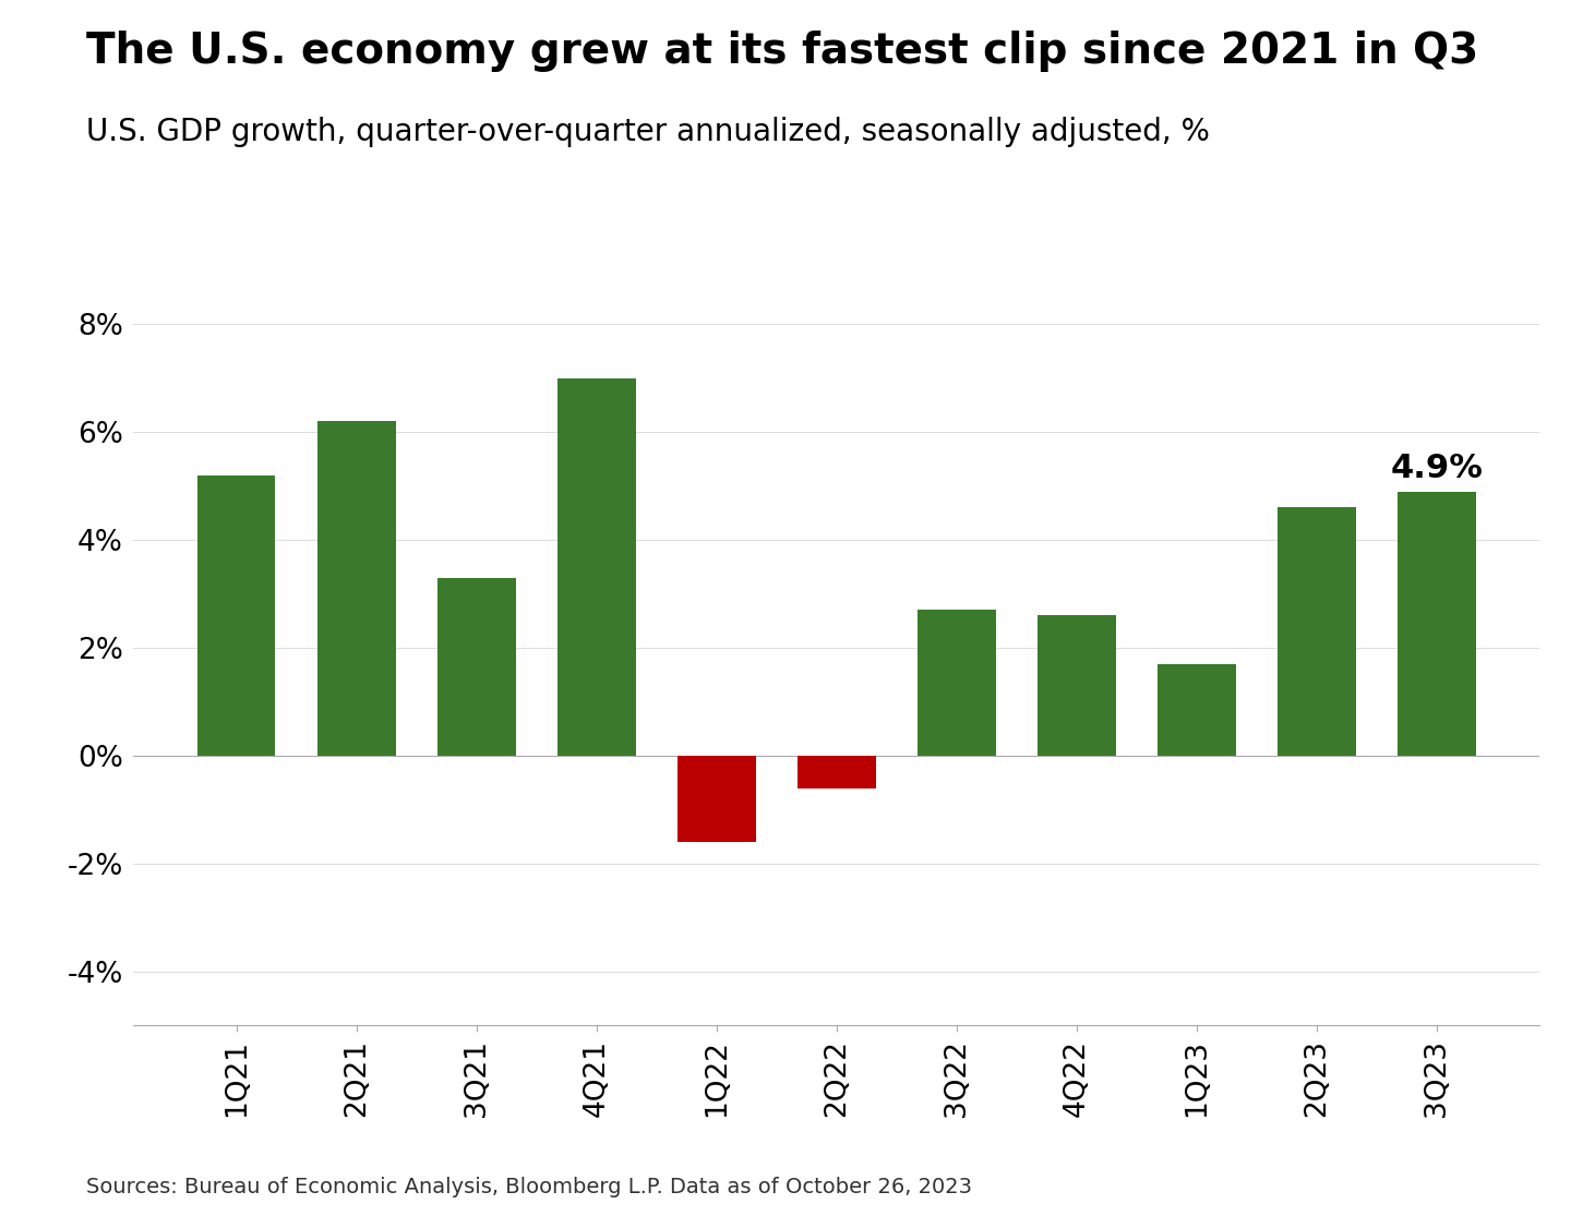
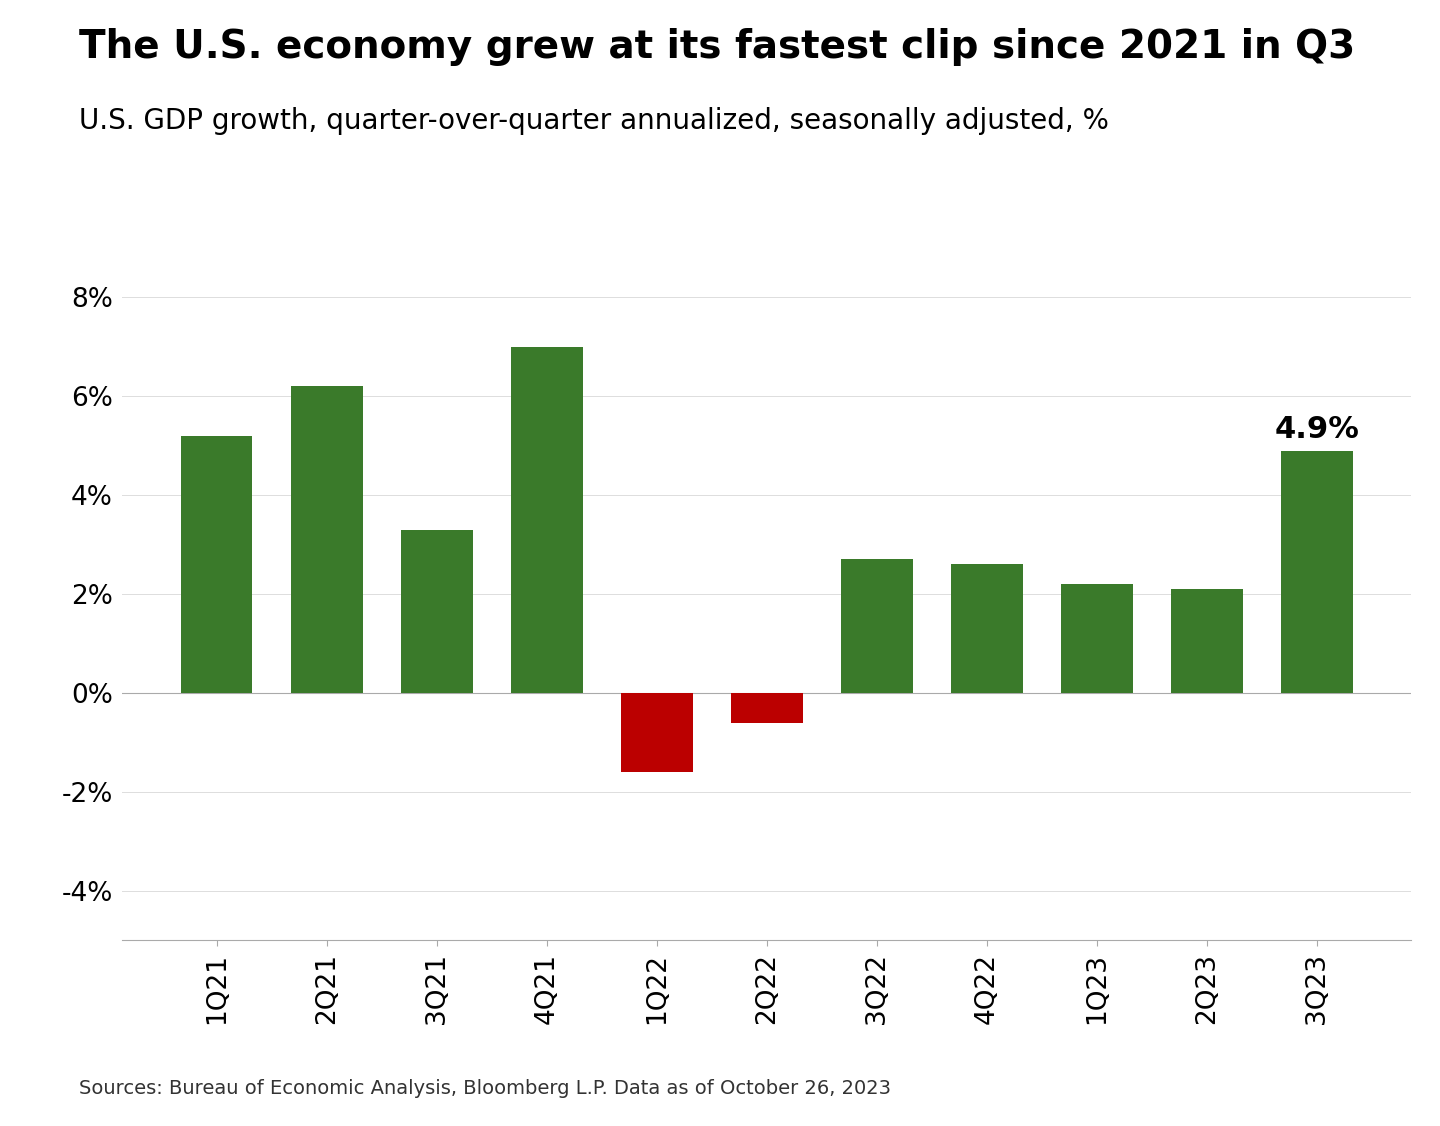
1Q23: 1.7% -> 2.2%
2Q23: 4.6% -> 2.1%
